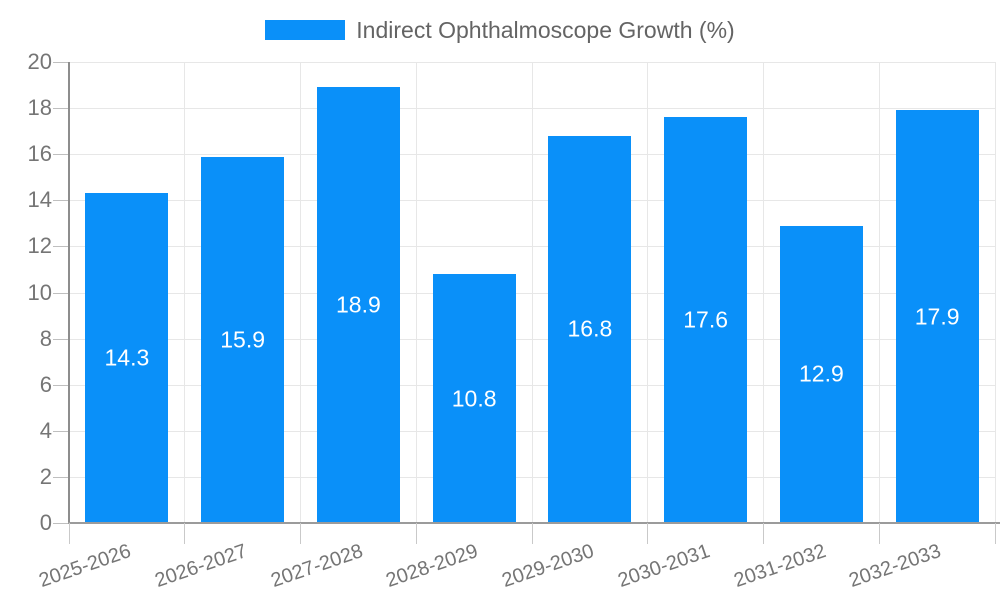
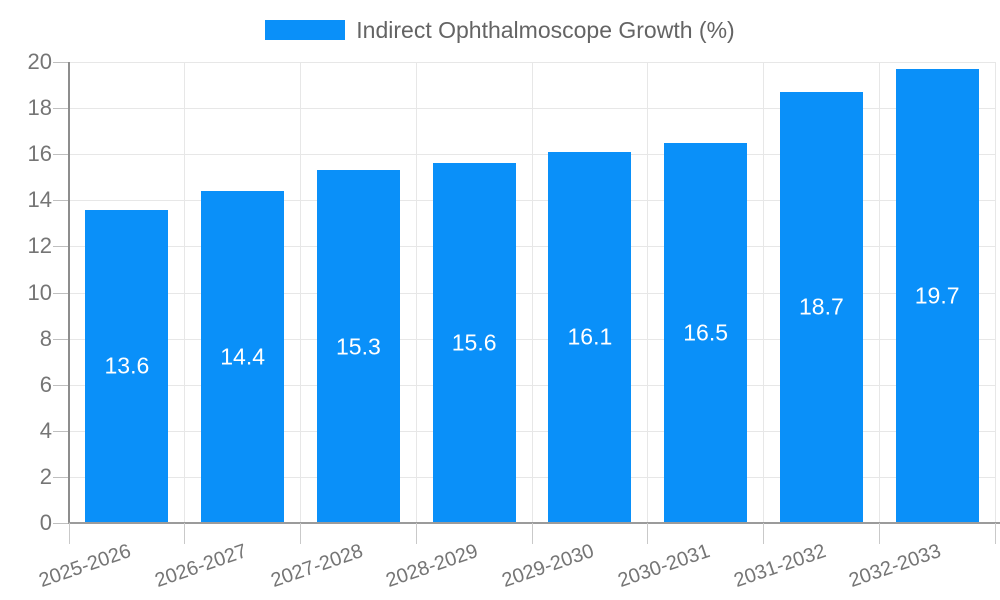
2025-2026: 14.3 -> 13.6
2026-2027: 15.9 -> 14.4
2027-2028: 18.9 -> 15.3
2028-2029: 10.8 -> 15.6
2029-2030: 16.8 -> 16.1
2030-2031: 17.6 -> 16.5
2031-2032: 12.9 -> 18.7
2032-2033: 17.9 -> 19.7
